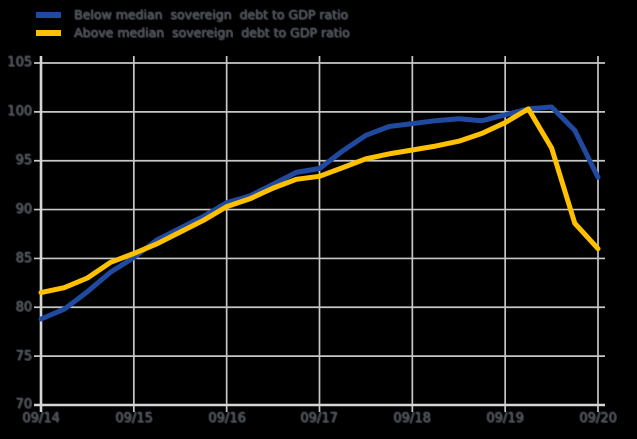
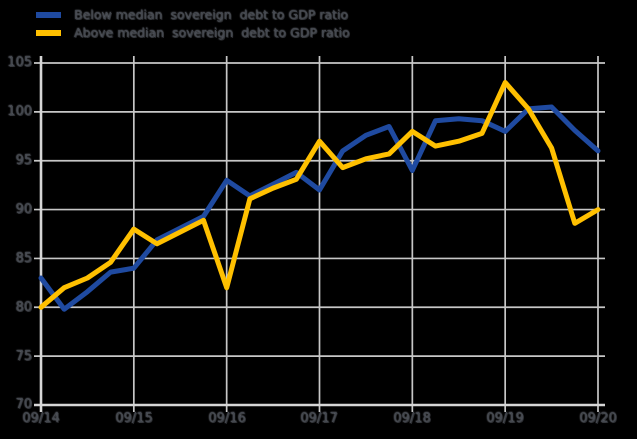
Below median sovereign debt to GDP ratio/09/14: 79 -> 83
Above median sovereign debt to GDP ratio/09/14: 82 -> 80
Below median sovereign debt to GDP ratio/09/15: 85 -> 84
Above median sovereign debt to GDP ratio/09/15: 86 -> 88
Below median sovereign debt to GDP ratio/09/16: 91 -> 93
Above median sovereign debt to GDP ratio/09/16: 90 -> 82
Below median sovereign debt to GDP ratio/09/17: 94 -> 92
Above median sovereign debt to GDP ratio/09/17: 93 -> 97
Below median sovereign debt to GDP ratio/09/18: 99 -> 94
Above median sovereign debt to GDP ratio/09/18: 96 -> 98
Below median sovereign debt to GDP ratio/09/19: 100 -> 98
Above median sovereign debt to GDP ratio/09/19: 99 -> 103
Below median sovereign debt to GDP ratio/09/20: 93 -> 96
Above median sovereign debt to GDP ratio/09/20: 86 -> 90
